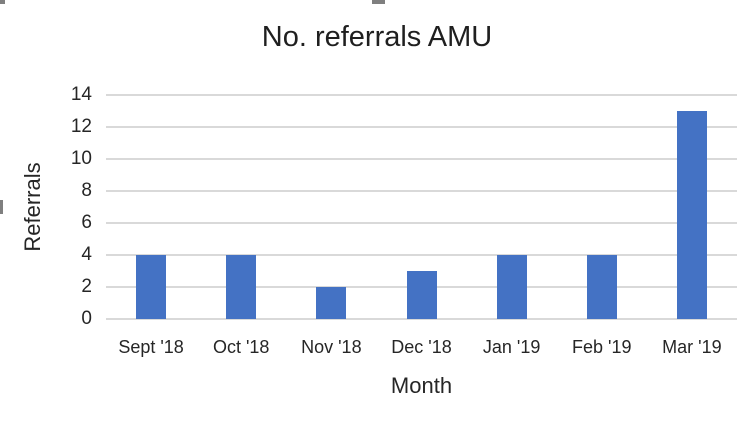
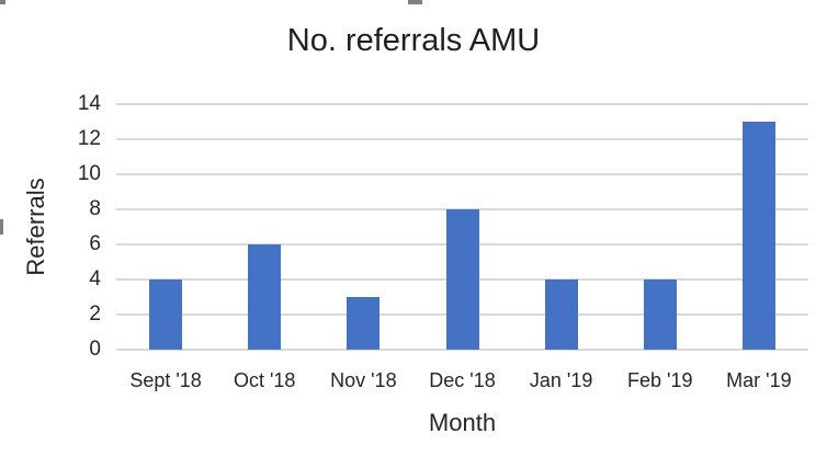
Oct '18: 4 -> 6
Nov '18: 2 -> 3
Dec '18: 3 -> 8
